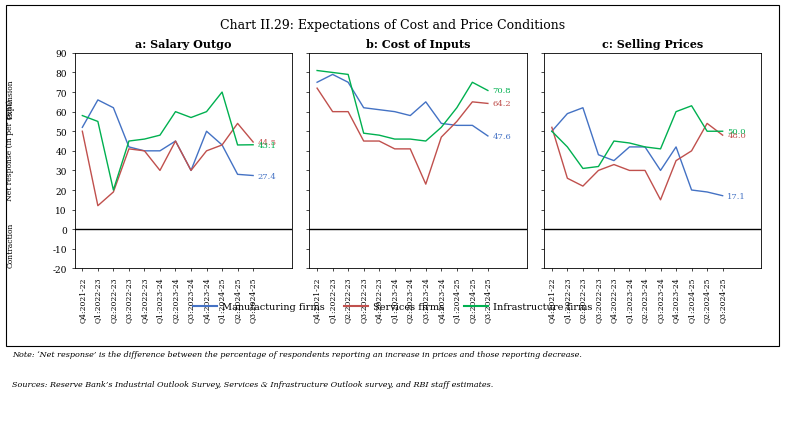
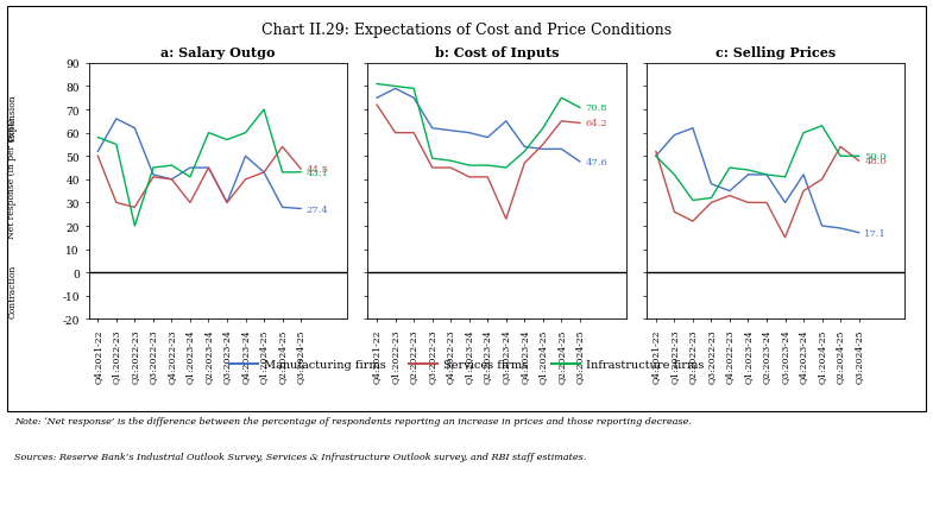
a: Salary Outgo/Services firms/Q1:2022-23: 12 -> 30
a: Salary Outgo/Services firms/Q2:2022-23: 19 -> 28
a: Salary Outgo/Manufacturing firms/Q1:2023-24: 40 -> 45
a: Salary Outgo/Infrastructure firms/Q1:2023-24: 48 -> 41
